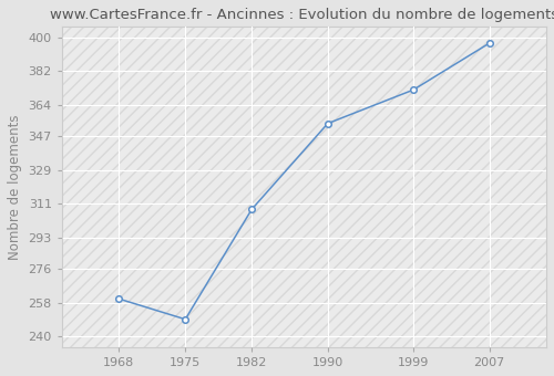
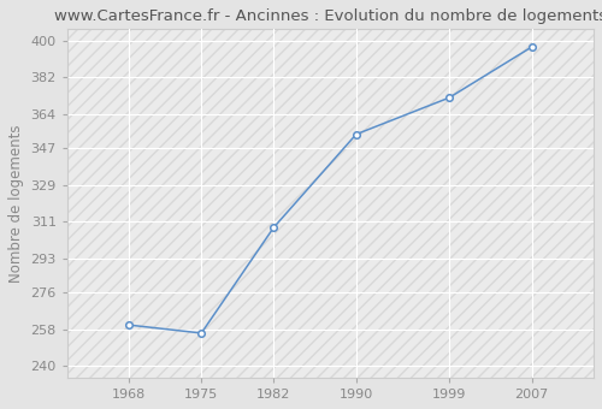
1975: 249 -> 256
